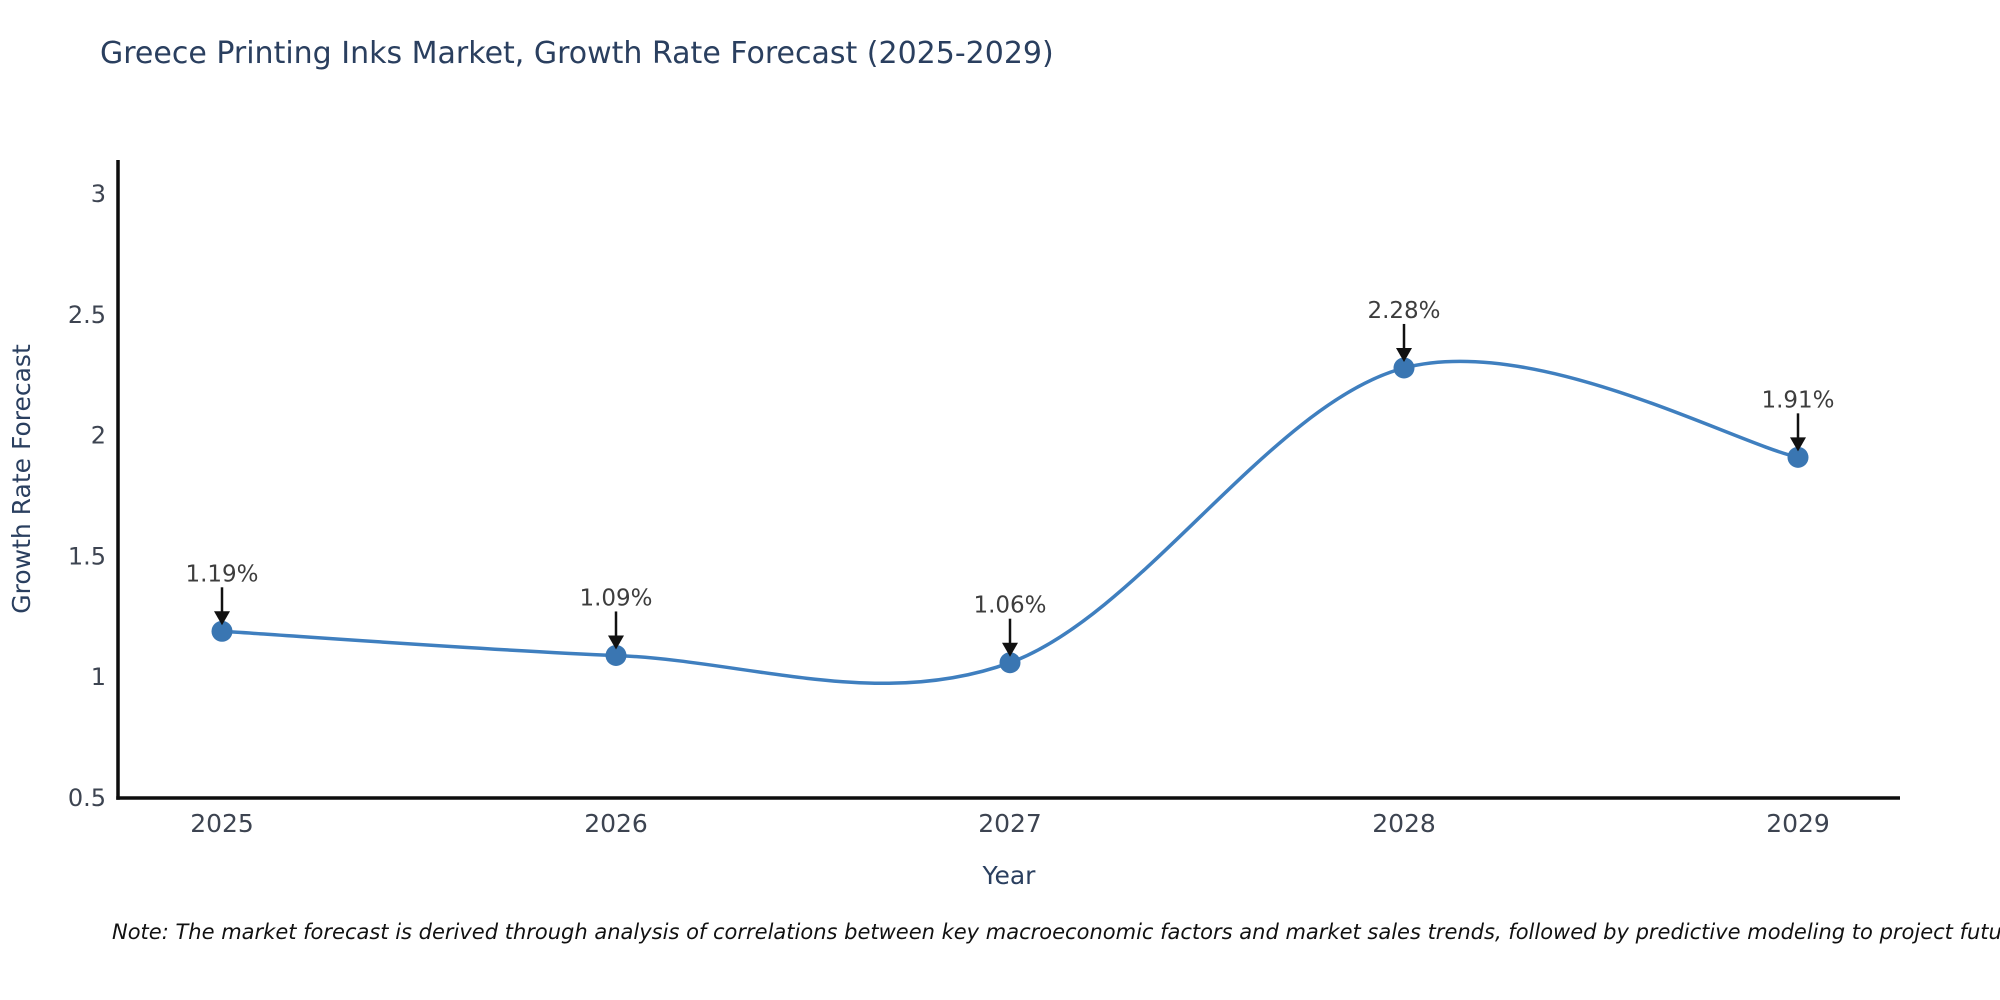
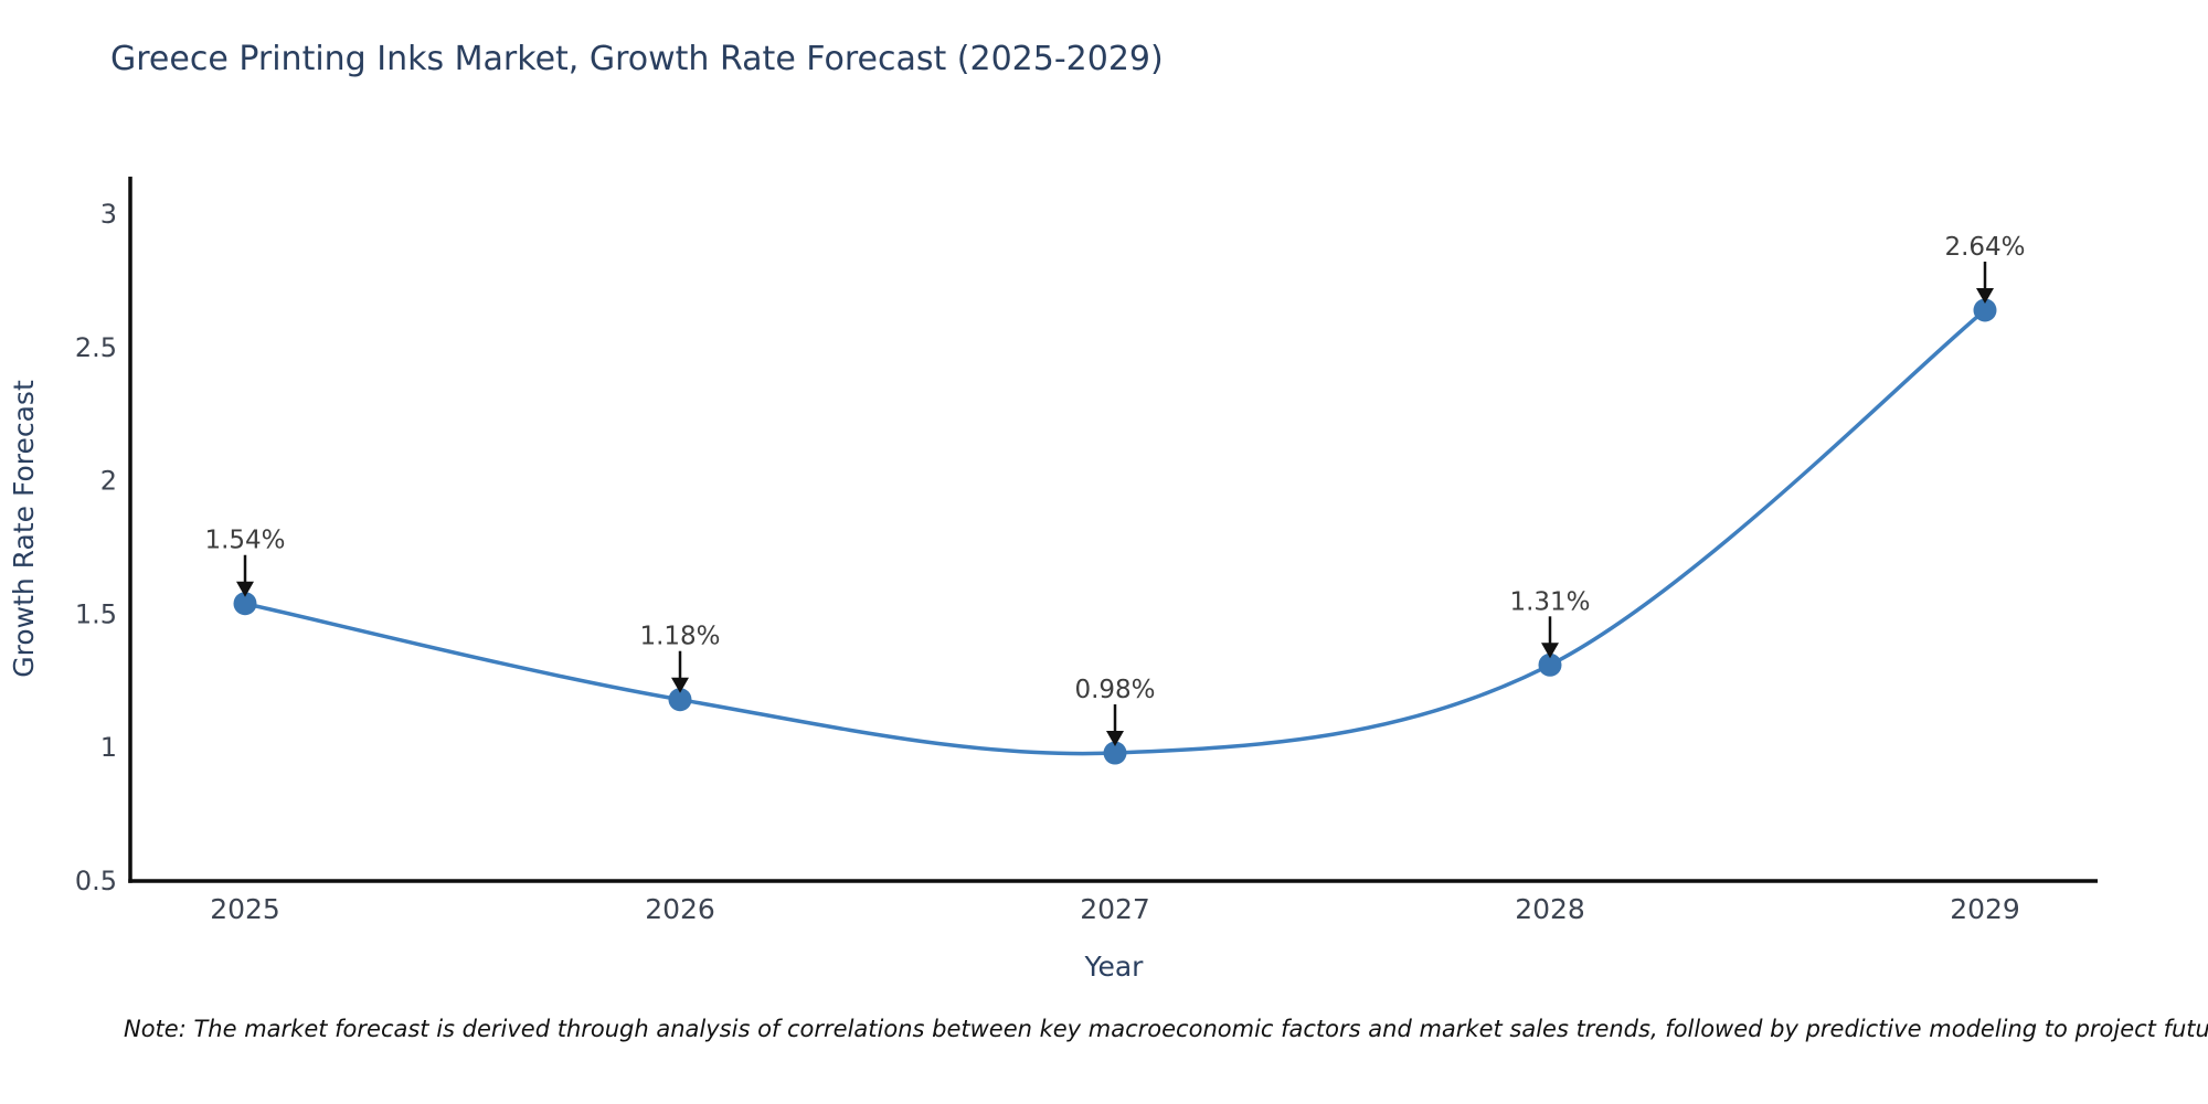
2025: 1.19% -> 1.54%
2026: 1.09% -> 1.18%
2027: 1.06% -> 0.98%
2028: 2.28% -> 1.31%
2029: 1.91% -> 2.64%
